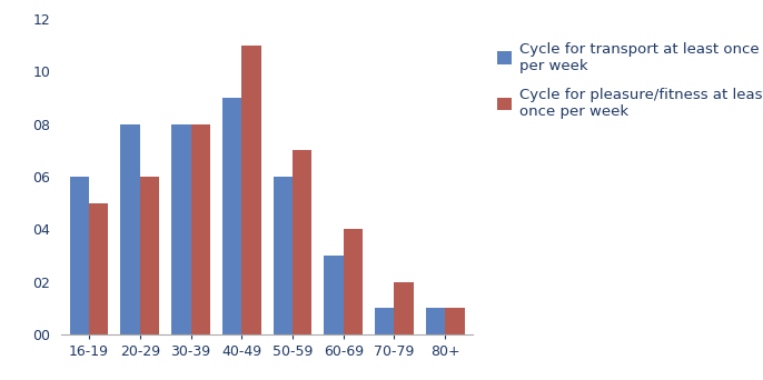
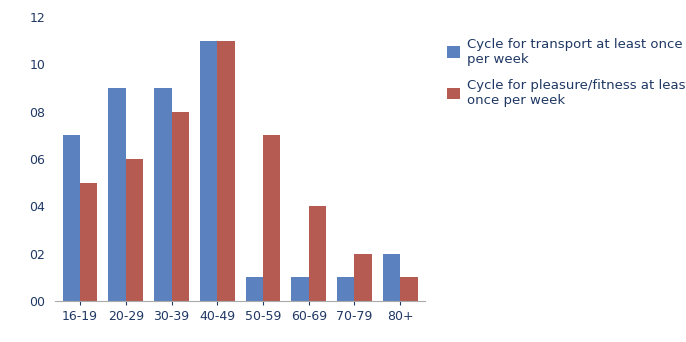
Cycle for transport at least once per week/16-19: 6 -> 7
Cycle for transport at least once per week/20-29: 8 -> 9
Cycle for transport at least once per week/30-39: 8 -> 9
Cycle for transport at least once per week/40-49: 9 -> 11
Cycle for transport at least once per week/50-59: 6 -> 1
Cycle for transport at least once per week/60-69: 3 -> 1
Cycle for transport at least once per week/80+: 1 -> 2
